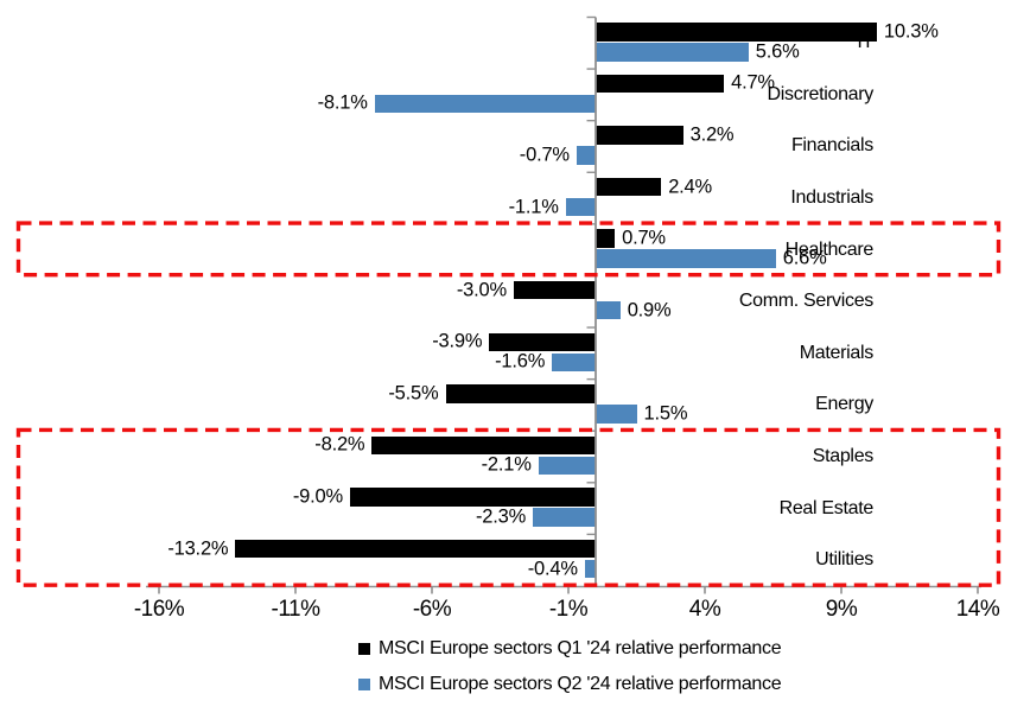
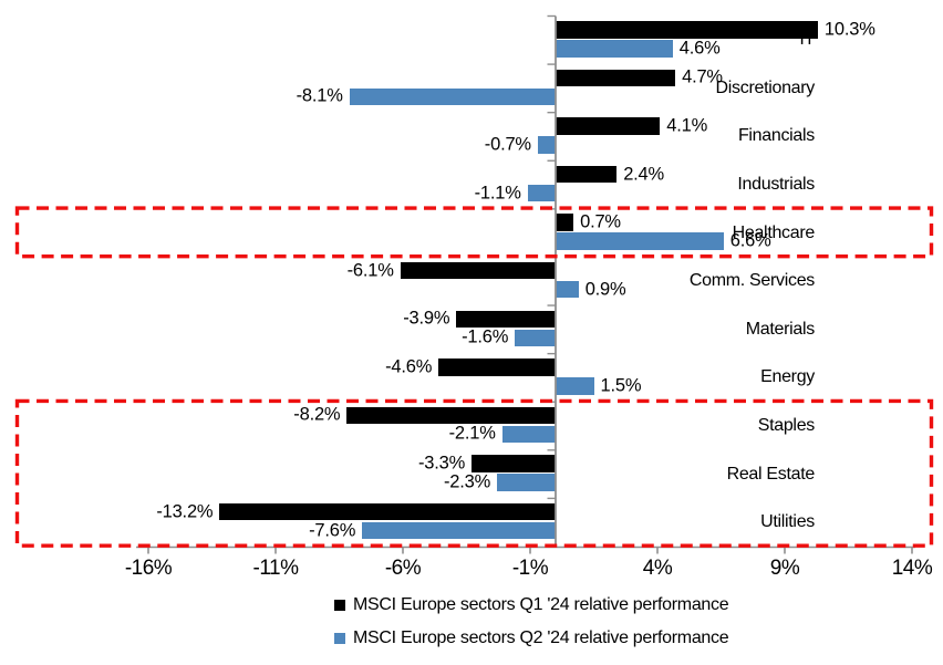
MSCI Europe sectors Q2 '24 relative performance/IT: 5.6% -> 4.6%
MSCI Europe sectors Q1 '24 relative performance/Financials: 3.2% -> 4.1%
MSCI Europe sectors Q1 '24 relative performance/Comm. Services: -3.0% -> -6.1%
MSCI Europe sectors Q1 '24 relative performance/Energy: -5.5% -> -4.6%
MSCI Europe sectors Q1 '24 relative performance/Real Estate: -9.0% -> -3.3%
MSCI Europe sectors Q2 '24 relative performance/Utilities: -0.4% -> -7.6%
